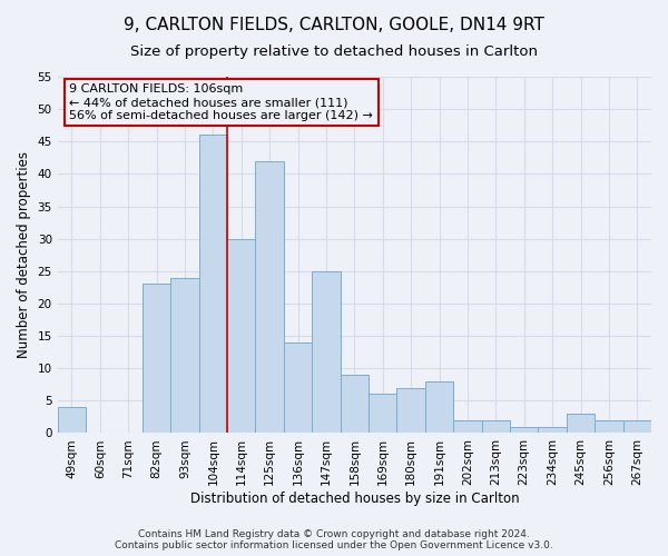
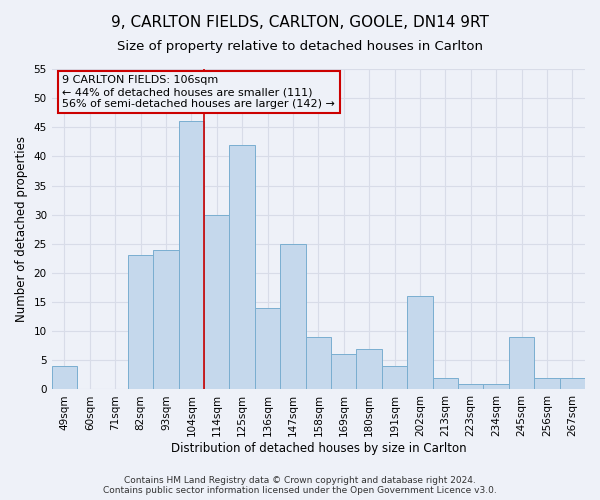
191sqm: 8 -> 4
202sqm: 2 -> 16
245sqm: 3 -> 9
